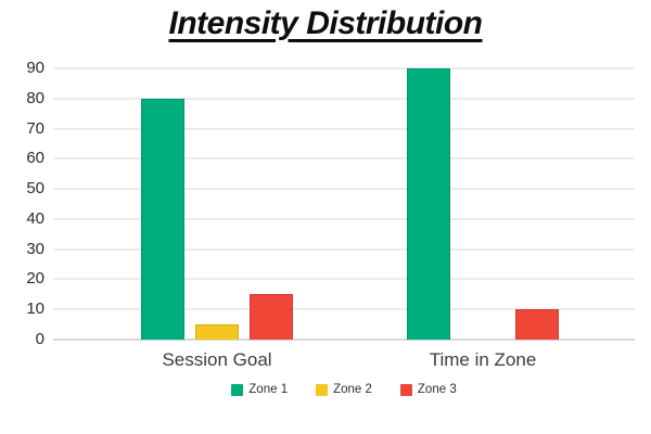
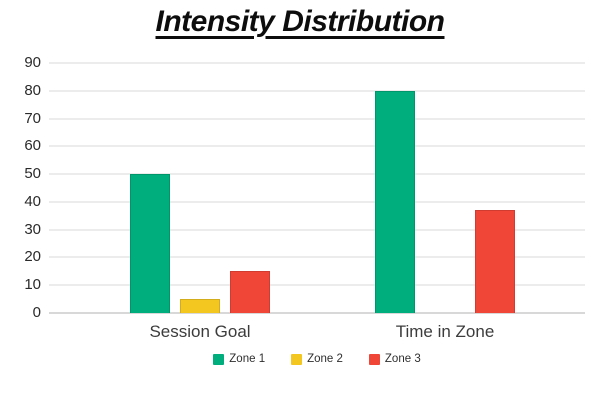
Zone 1/Session Goal: 80 -> 50
Zone 1/Time in Zone: 90 -> 80
Zone 3/Time in Zone: 10 -> 37
